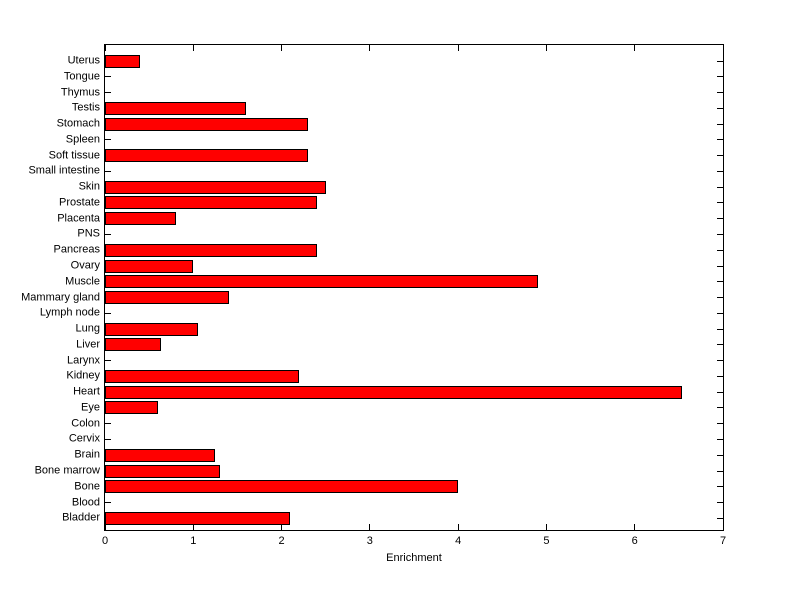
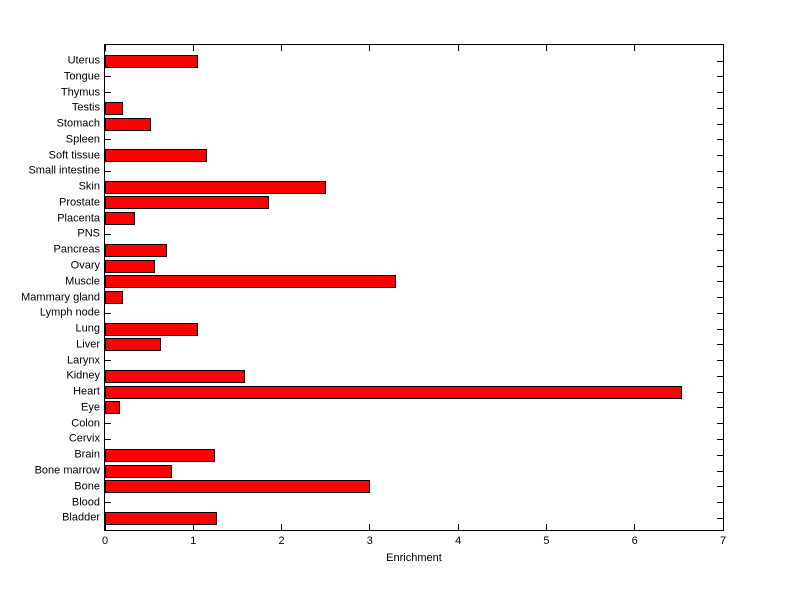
Uterus: 0.4 -> 1.1
Testis: 1.6 -> 0.2
Stomach: 2.3 -> 0.5
Soft tissue: 2.3 -> 1.2
Prostate: 2.4 -> 1.9
Placenta: 0.8 -> 0.3
Pancreas: 2.4 -> 0.7
Ovary: 1.0 -> 0.6
Muscle: 4.9 -> 3.3
Mammary gland: 1.4 -> 0.2
Kidney: 2.2 -> 1.6
Eye: 0.6 -> 0.2
Bone marrow: 1.3 -> 0.8
Bone: 4.0 -> 3.0
Bladder: 2.1 -> 1.3
